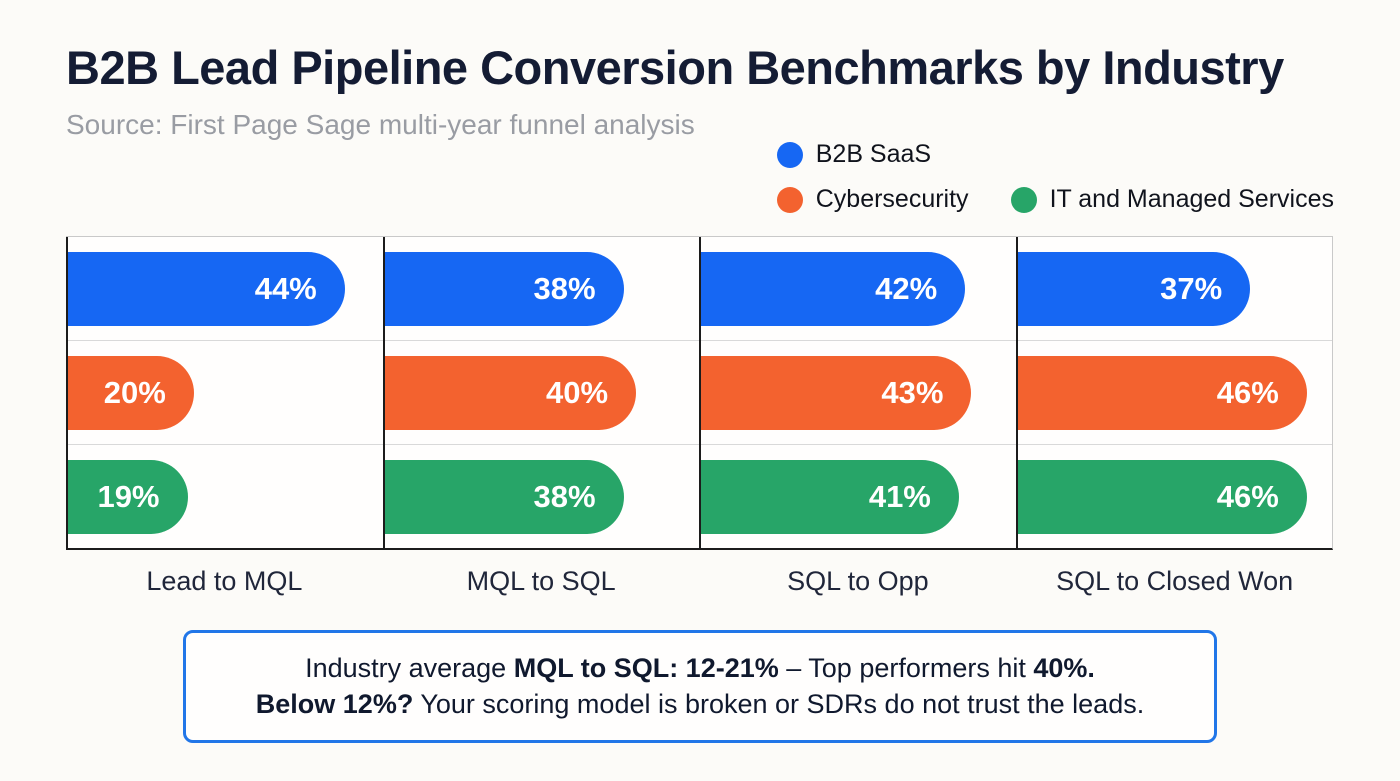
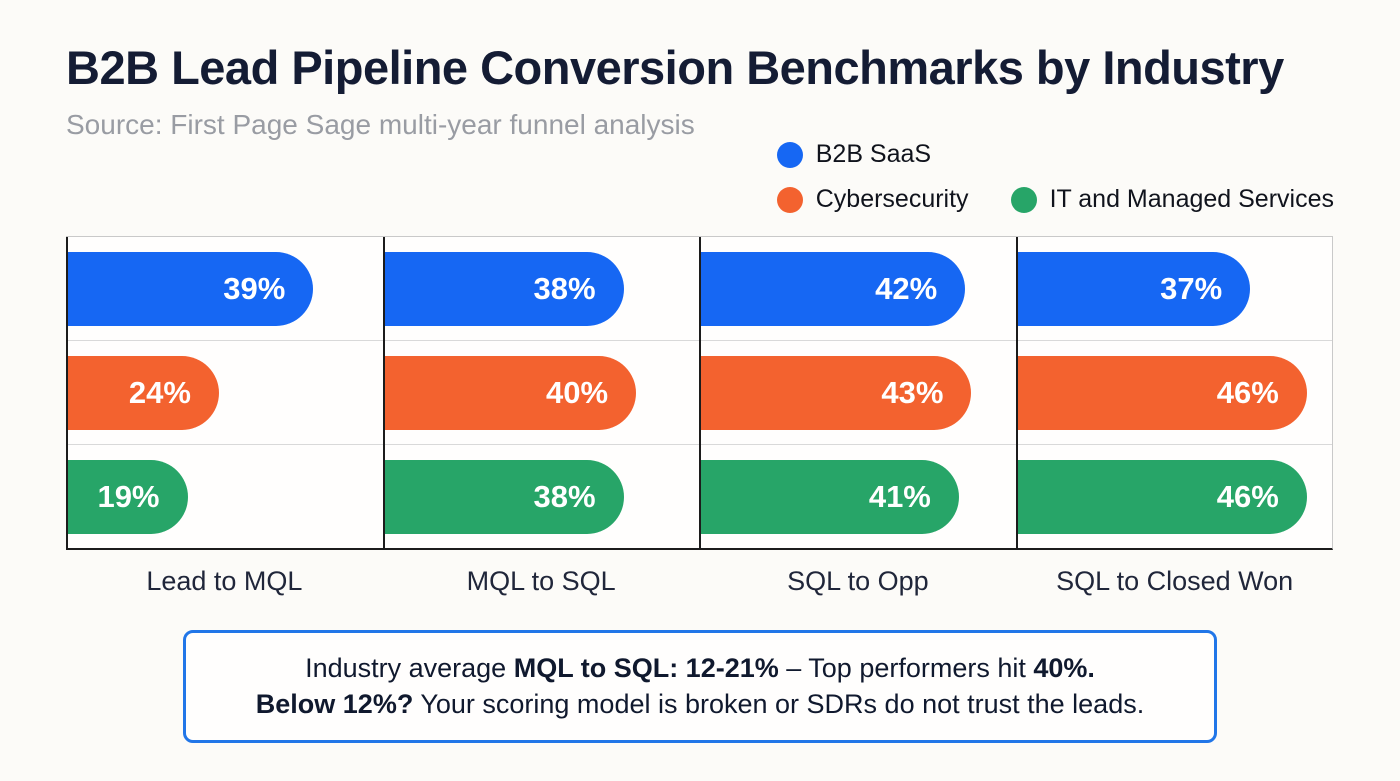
B2B SaaS/Lead to MQL: 44% -> 39%
Cybersecurity/Lead to MQL: 20% -> 24%
